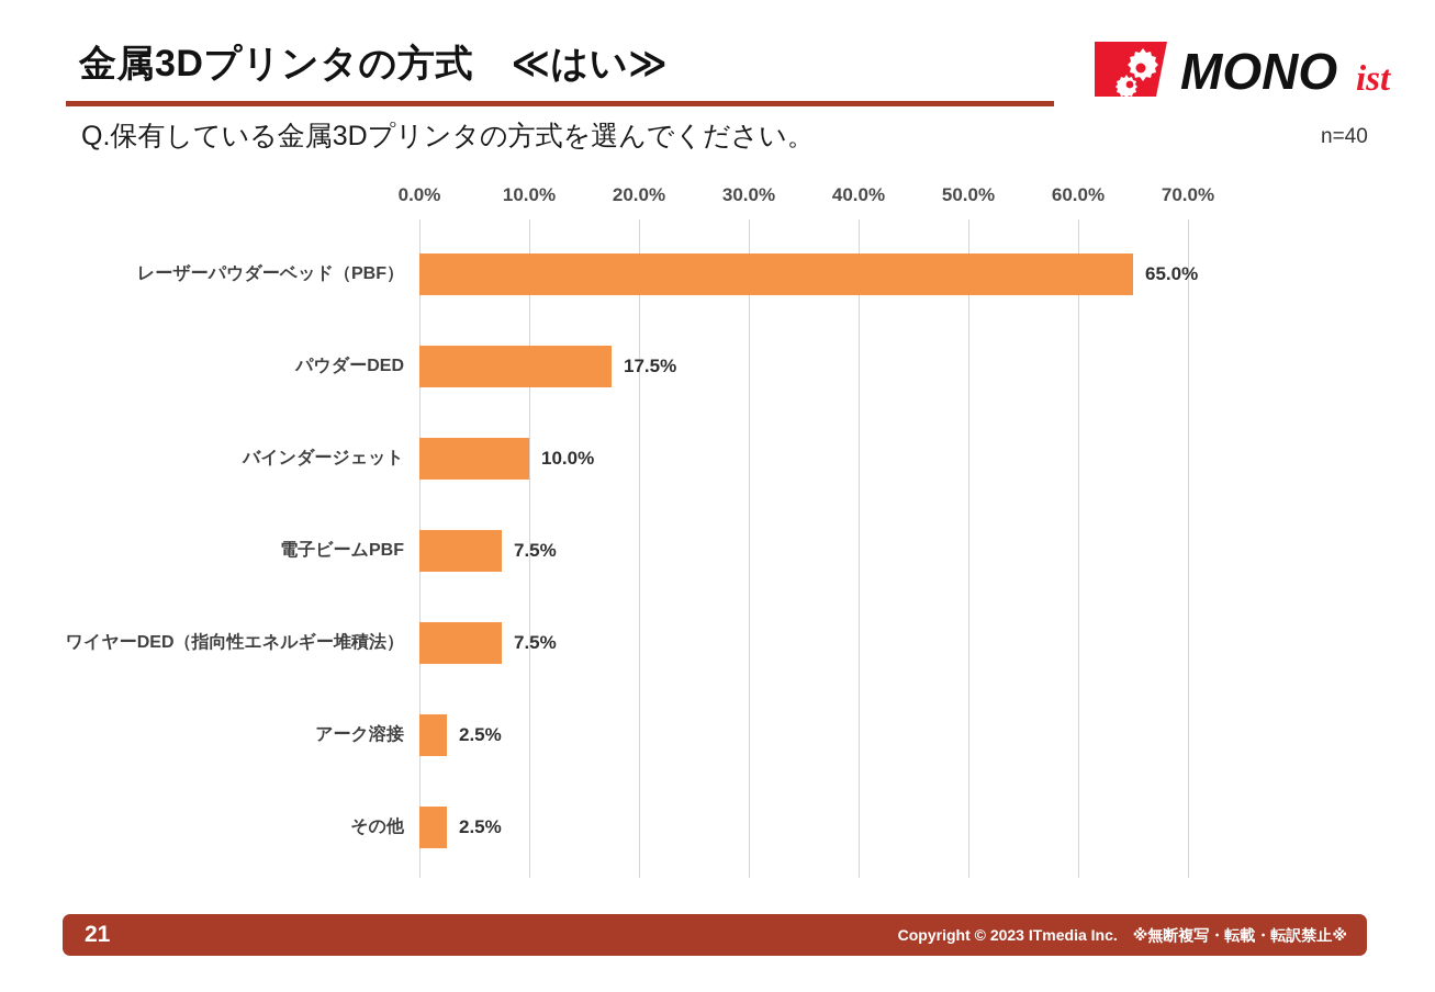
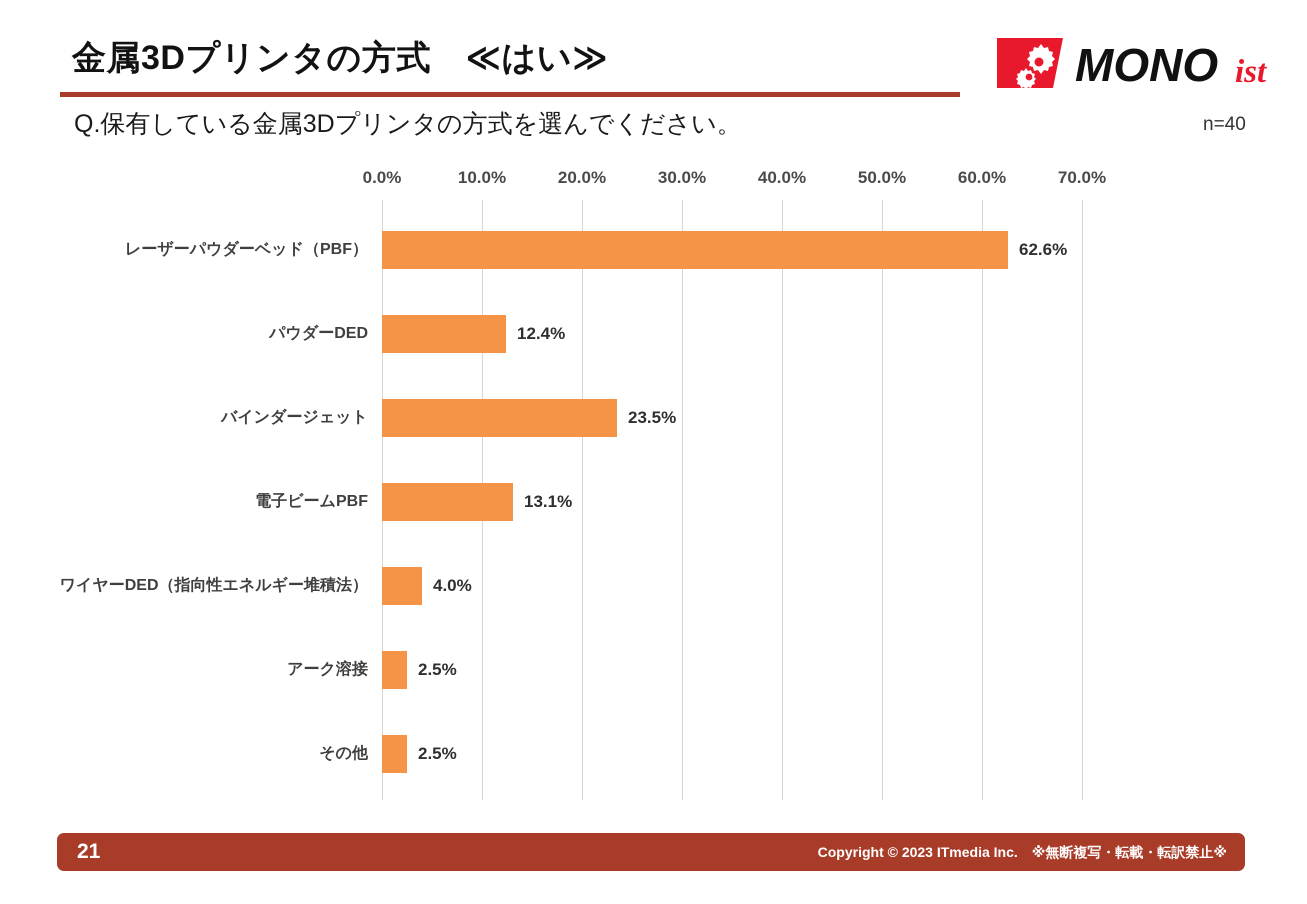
レーザーパウダーベッド（PBF）: 65.0% -> 62.6%
パウダーDED: 17.5% -> 12.4%
バインダージェット: 10.0% -> 23.5%
電子ビームPBF: 7.5% -> 13.1%
ワイヤーDED（指向性エネルギー堆積法）: 7.5% -> 4.0%
